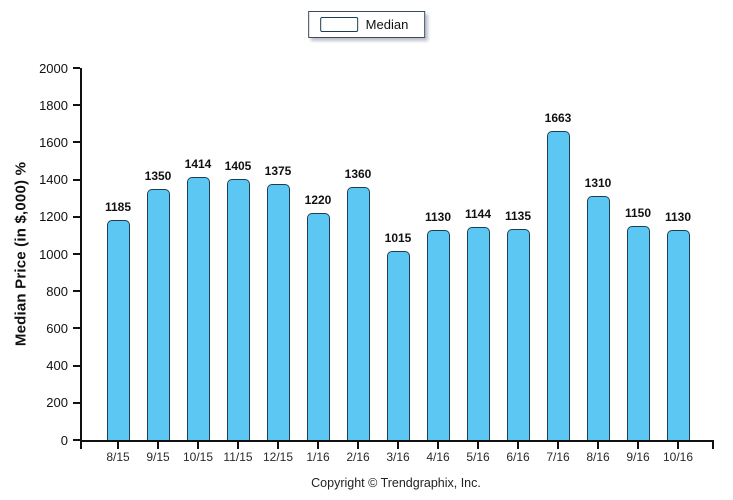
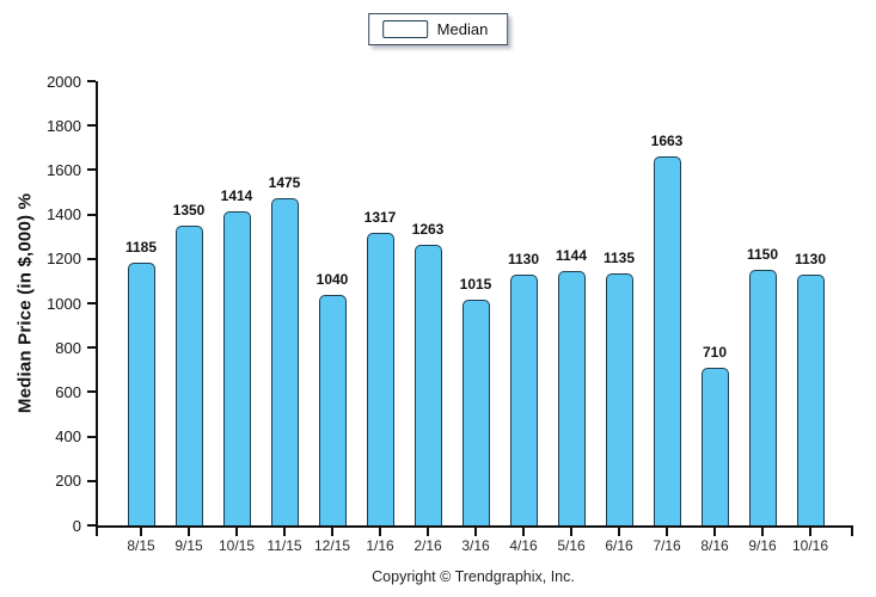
11/15: 1405 -> 1475
12/15: 1375 -> 1040
1/16: 1220 -> 1317
2/16: 1360 -> 1263
8/16: 1310 -> 710
